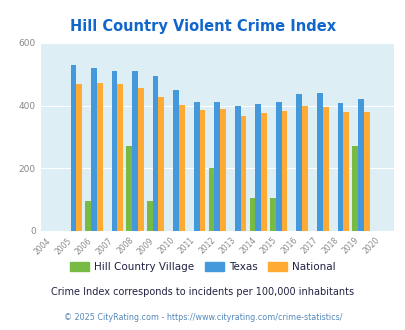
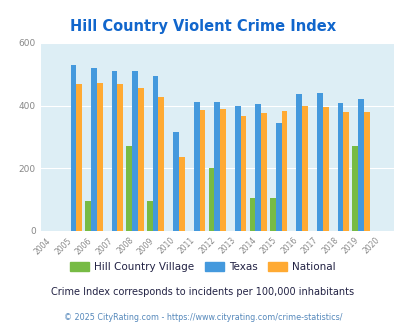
Texas/2010: 450 -> 315
National/2010: 403 -> 235
Texas/2015: 410 -> 345
